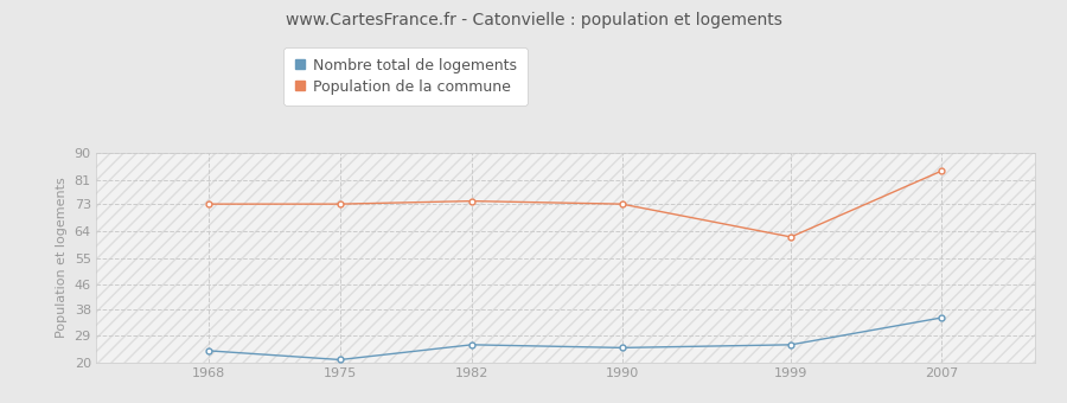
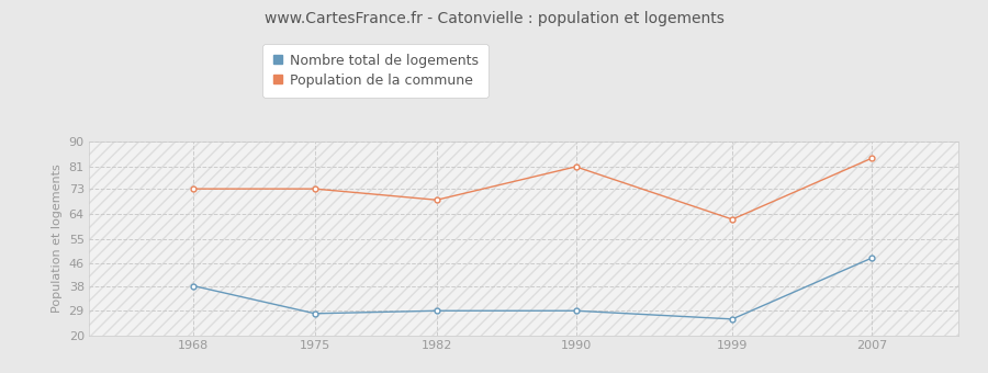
Nombre total de logements/1968: 24 -> 38
Nombre total de logements/1975: 21 -> 28
Nombre total de logements/1982: 26 -> 29
Population de la commune/1982: 74 -> 69
Nombre total de logements/1990: 25 -> 29
Population de la commune/1990: 73 -> 81
Nombre total de logements/2007: 35 -> 48
